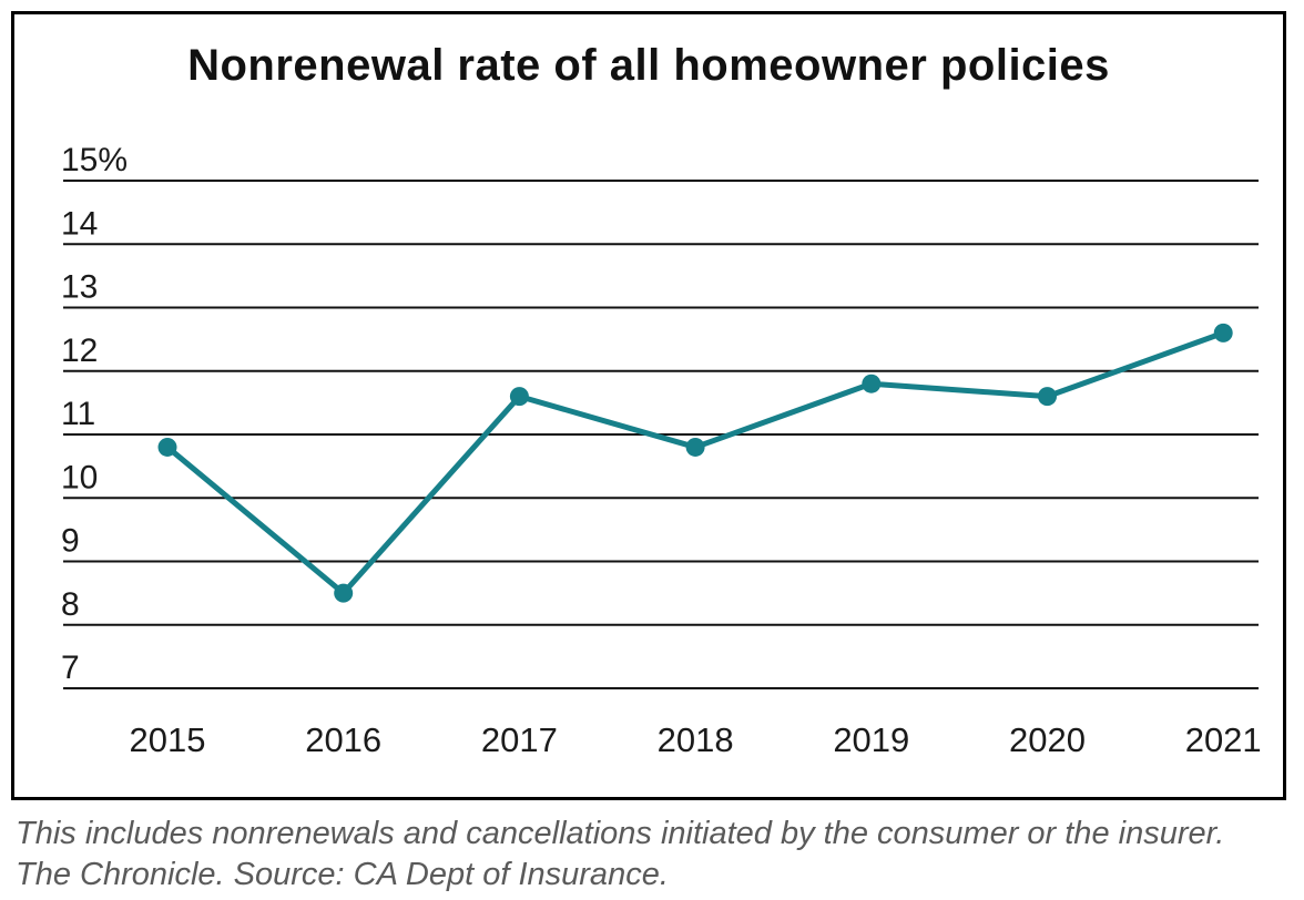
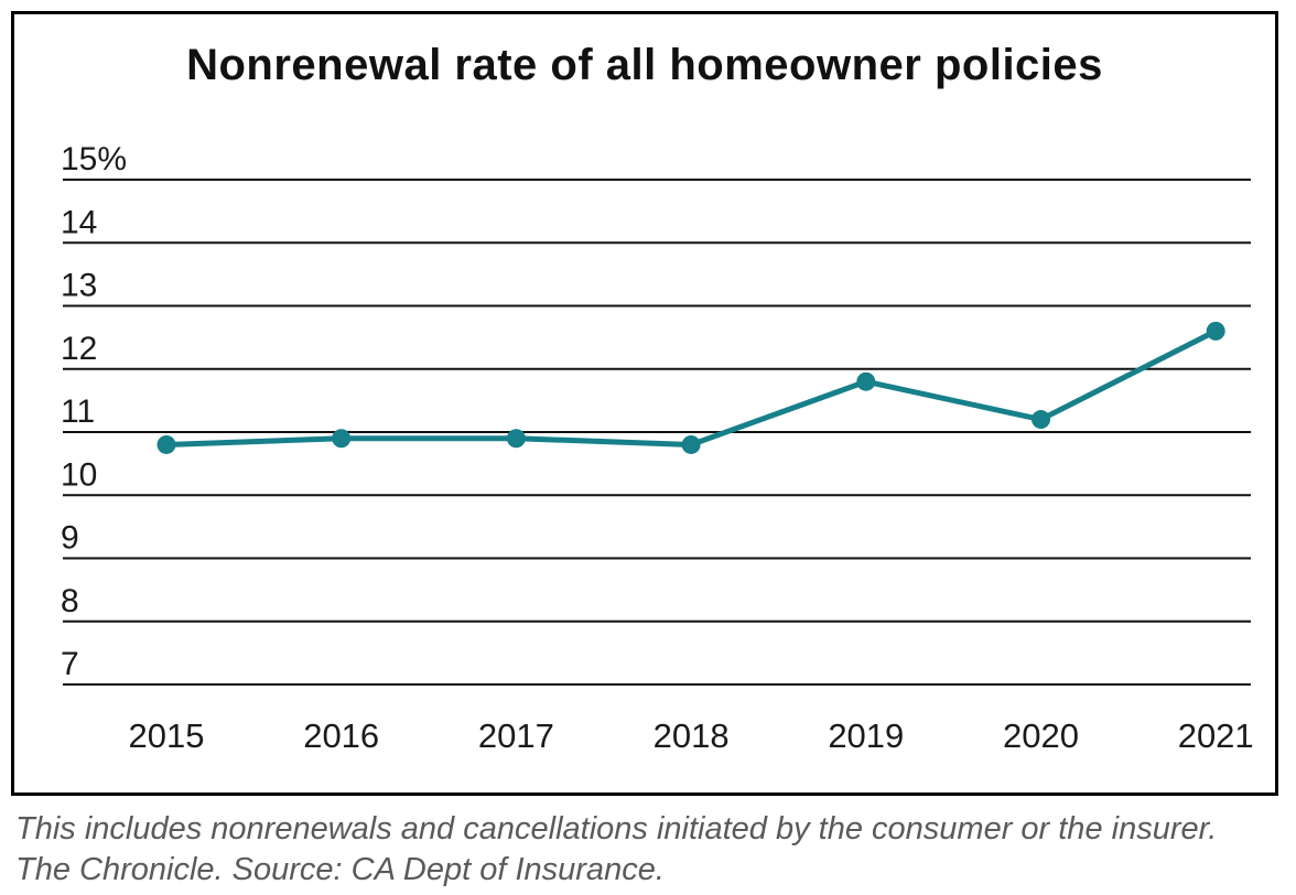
2016: 8.5% -> 10.9%
2017: 11.6% -> 10.9%
2020: 11.6% -> 11.2%
